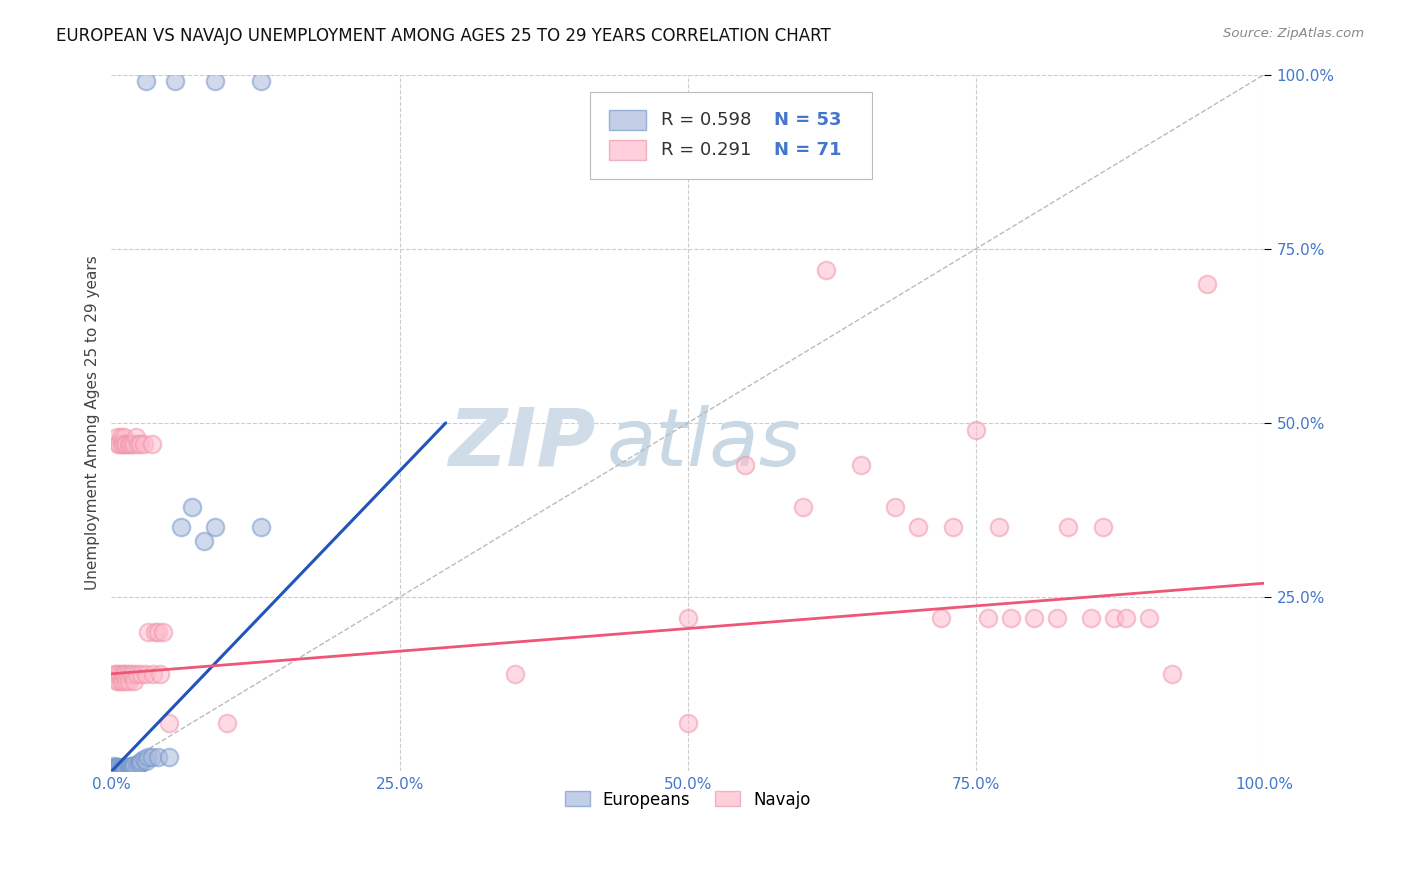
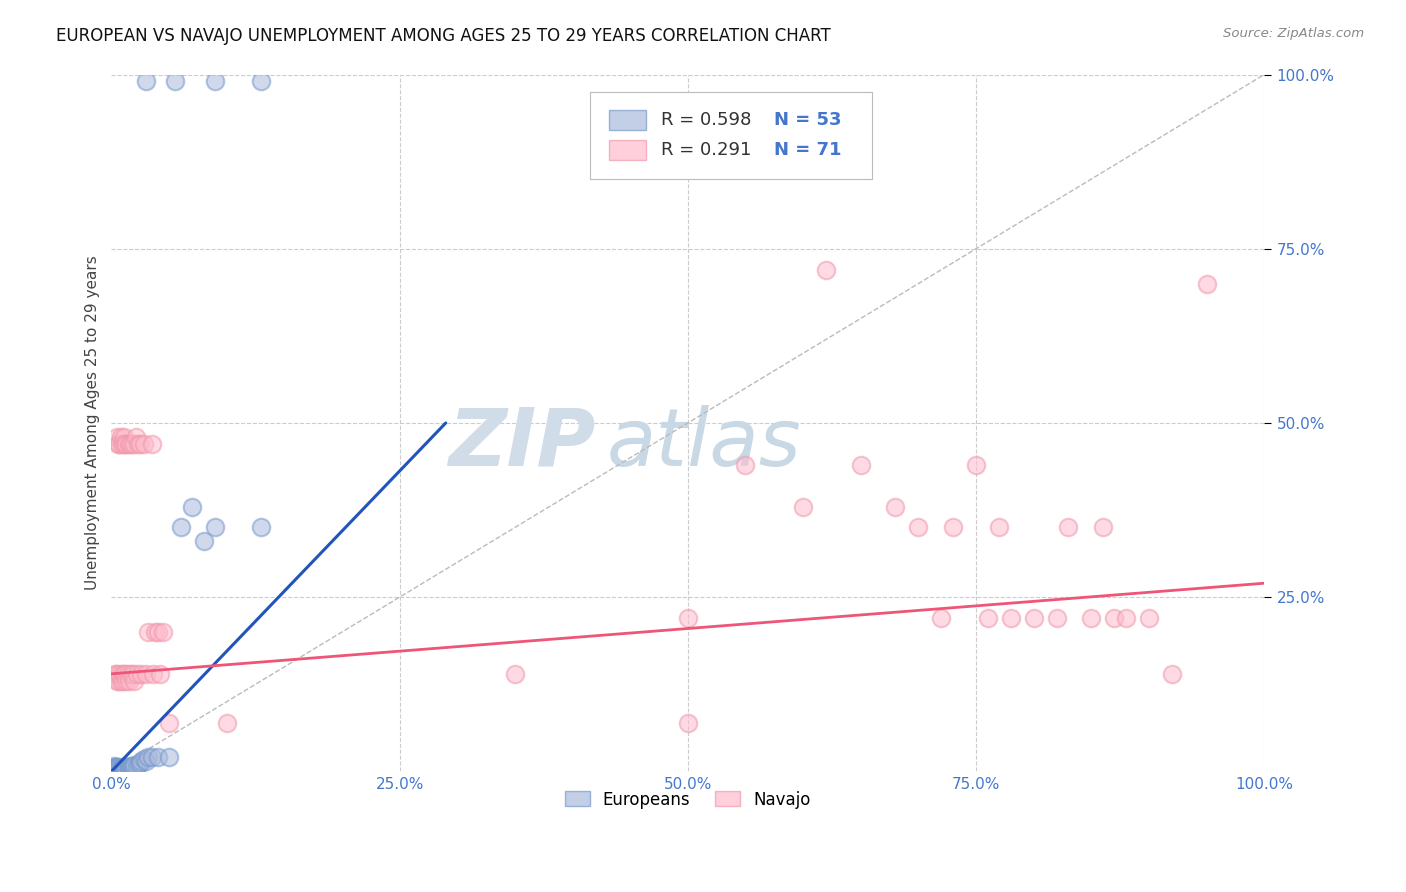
Navajo/75.0%: 49% -> 44%
